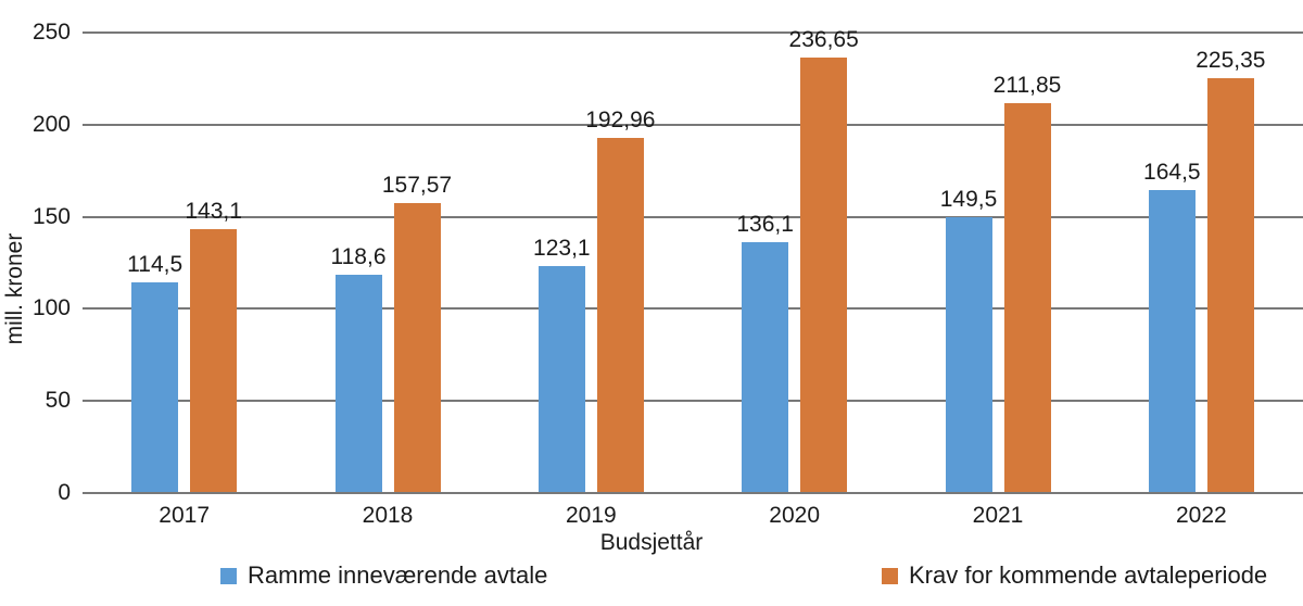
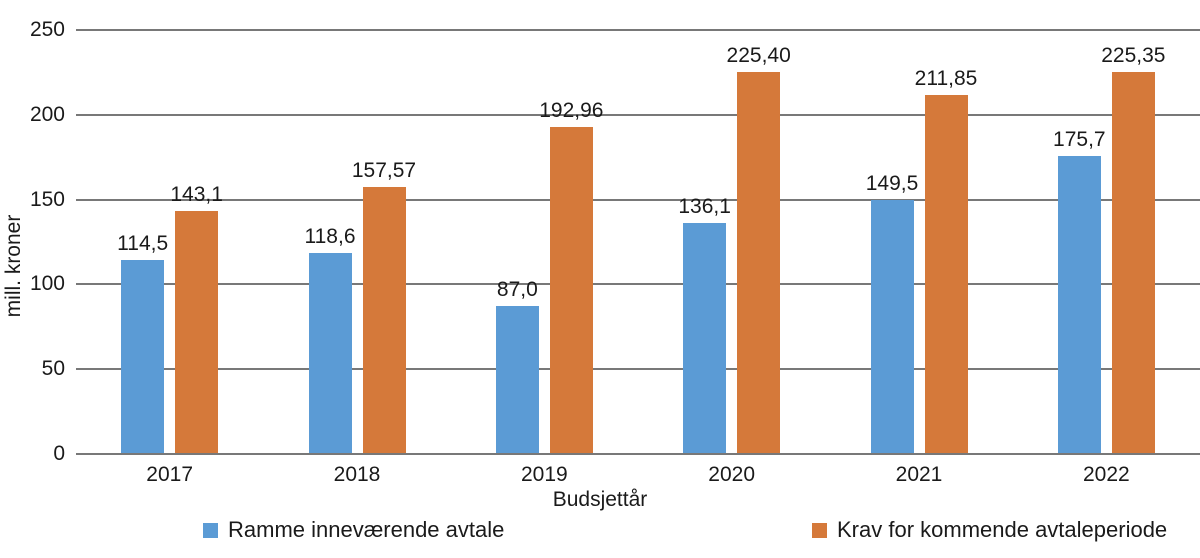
Ramme inneværende avtale/2019: 123,1 -> 87,0
Krav for kommende avtaleperiode/2020: 236,65 -> 225,40
Ramme inneværende avtale/2022: 164,5 -> 175,7
